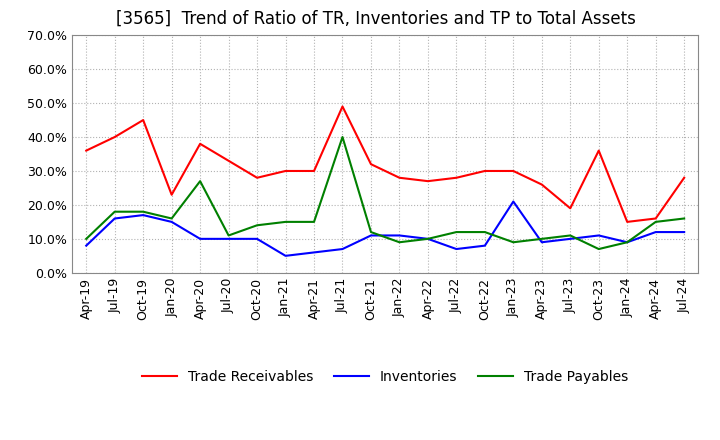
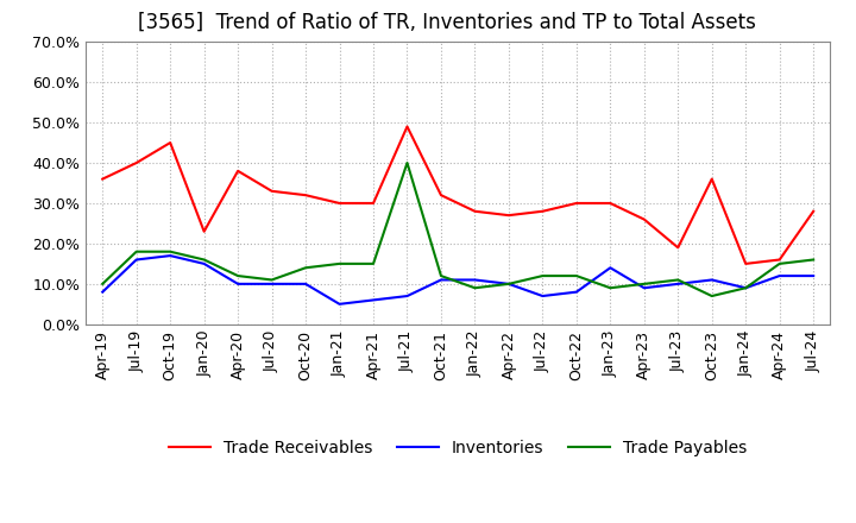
Trade Payables/Apr-20: 27% -> 12%
Trade Receivables/Oct-20: 28% -> 32%
Inventories/Jan-23: 21% -> 14%
